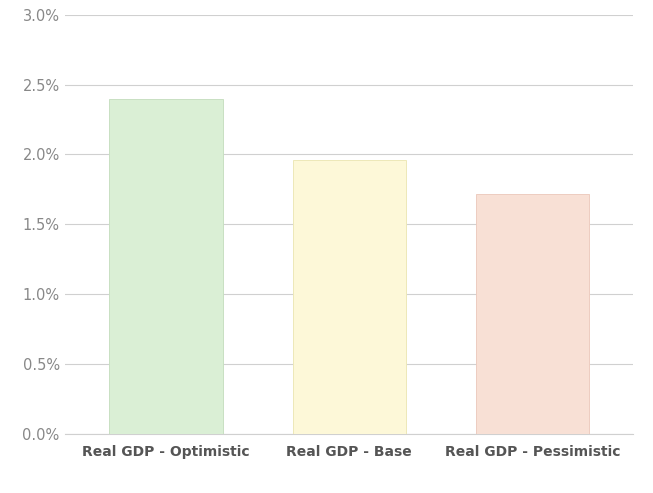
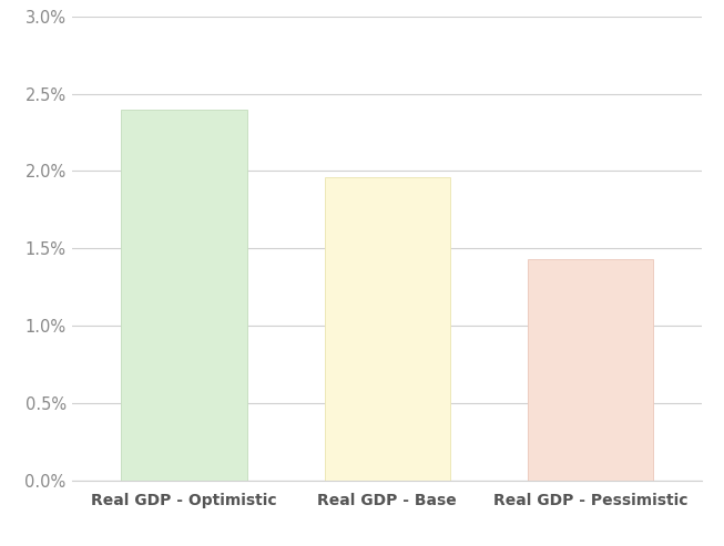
Real GDP - Pessimistic: 1.72% -> 1.43%
